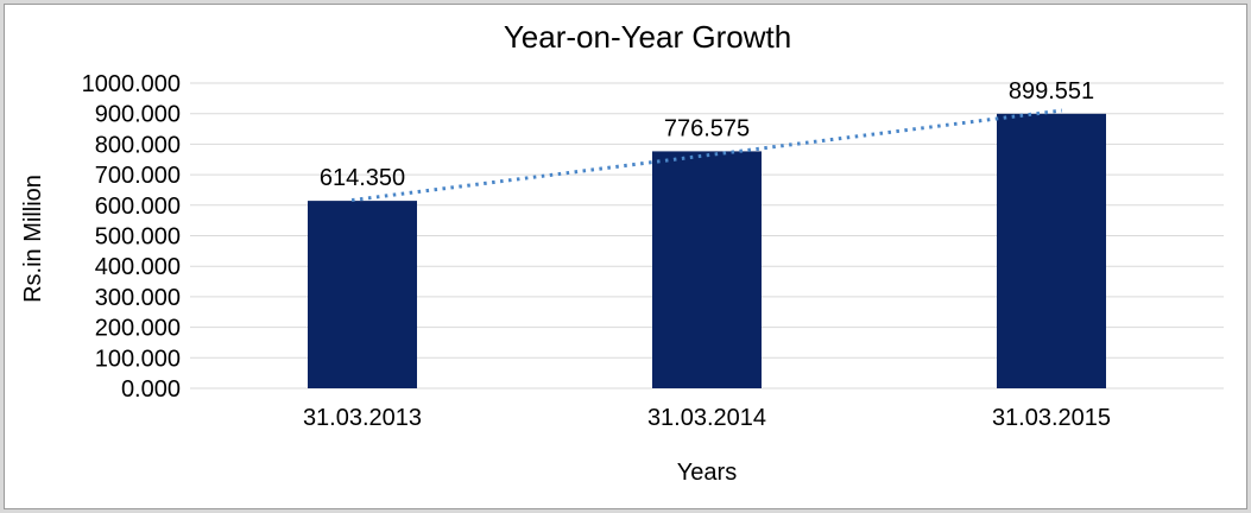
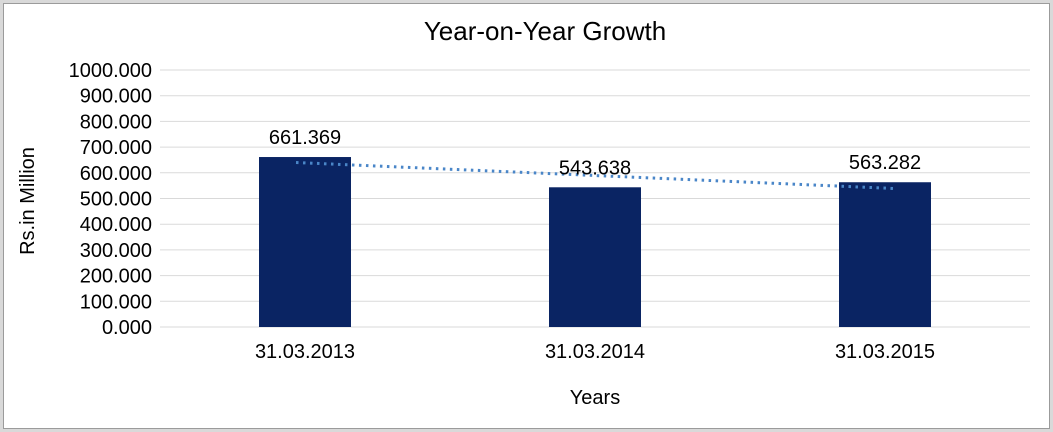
31.03.2013: 614.350 -> 661.369
31.03.2014: 776.575 -> 543.638
31.03.2015: 899.551 -> 563.282
